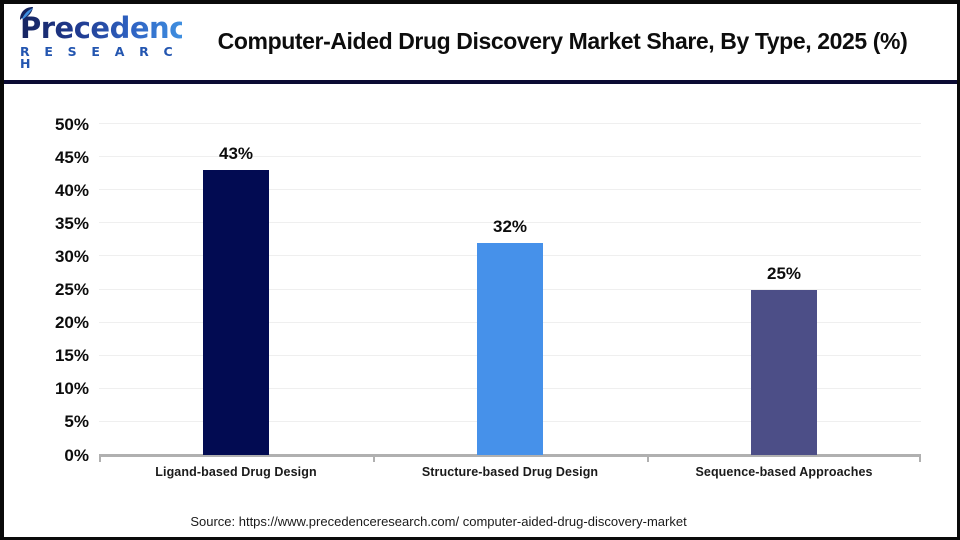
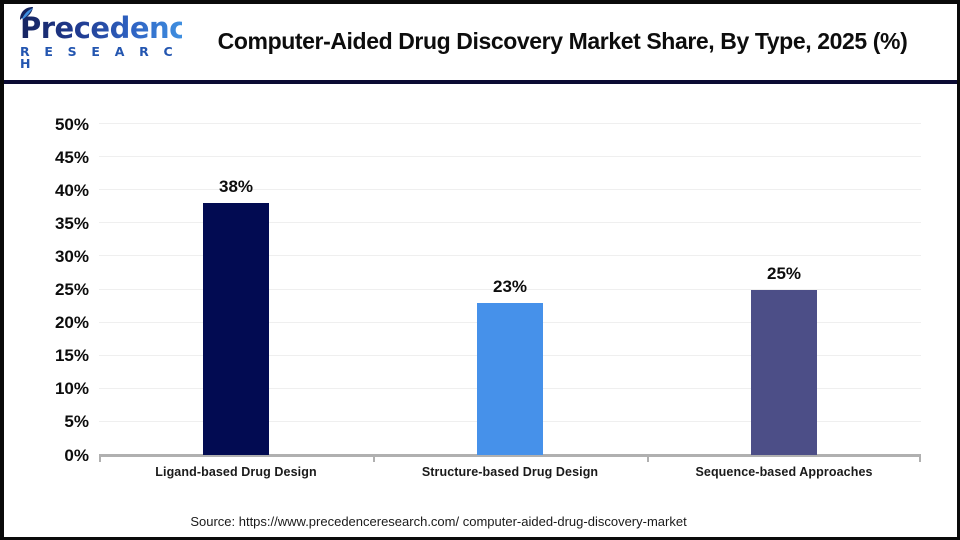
Ligand-based Drug Design: 43% -> 38%
Structure-based Drug Design: 32% -> 23%
